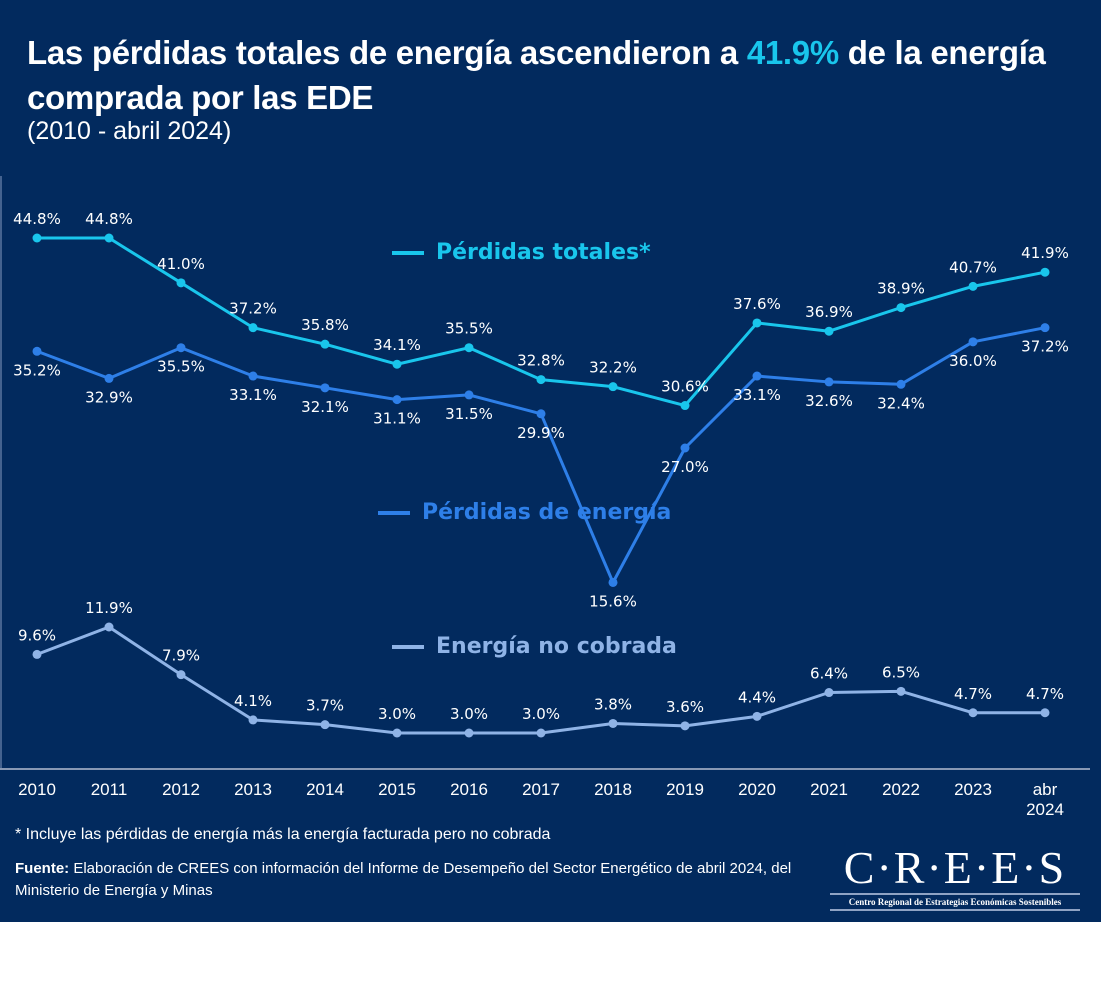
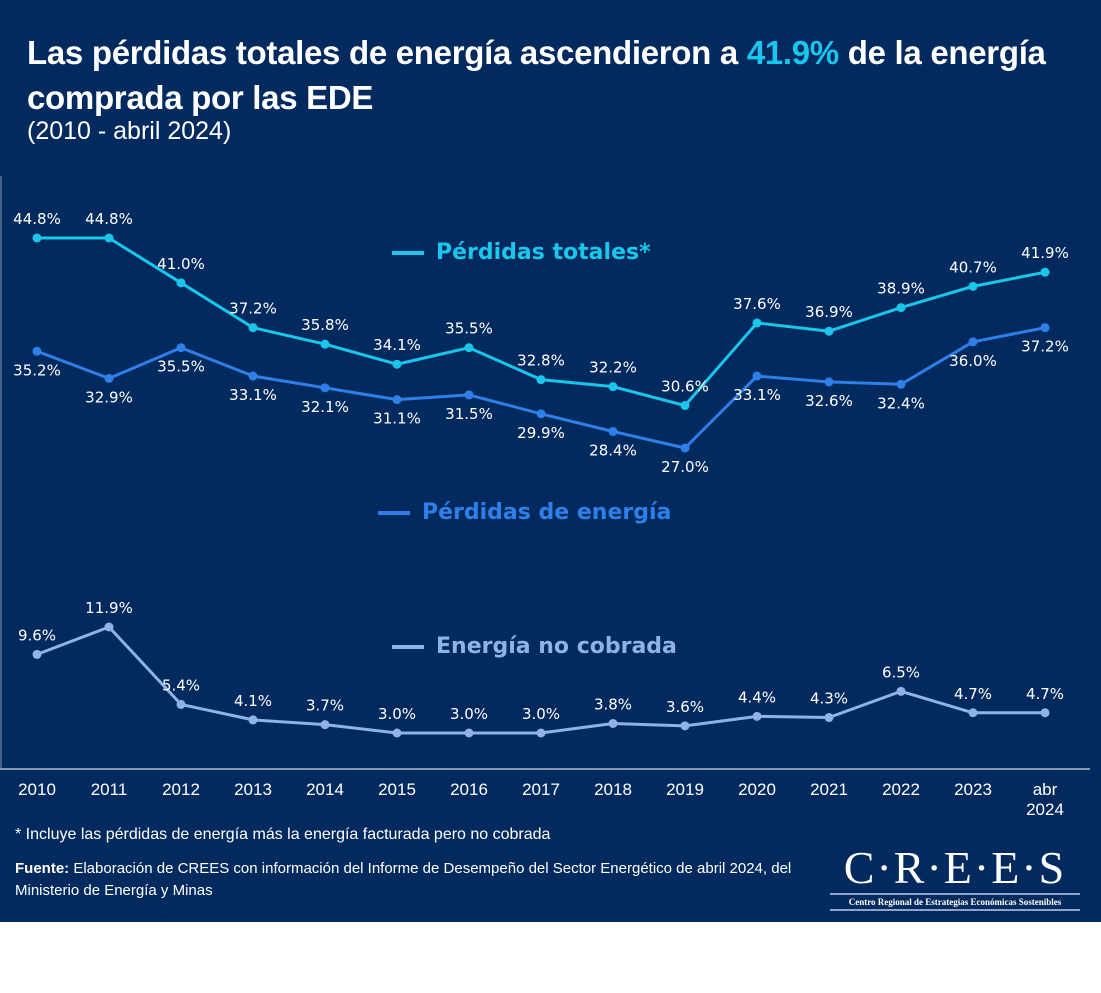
Energía no cobrada/2012: 7.9% -> 5.4%
Pérdidas de energía/2018: 15.6% -> 28.4%
Energía no cobrada/2021: 6.4% -> 4.3%
